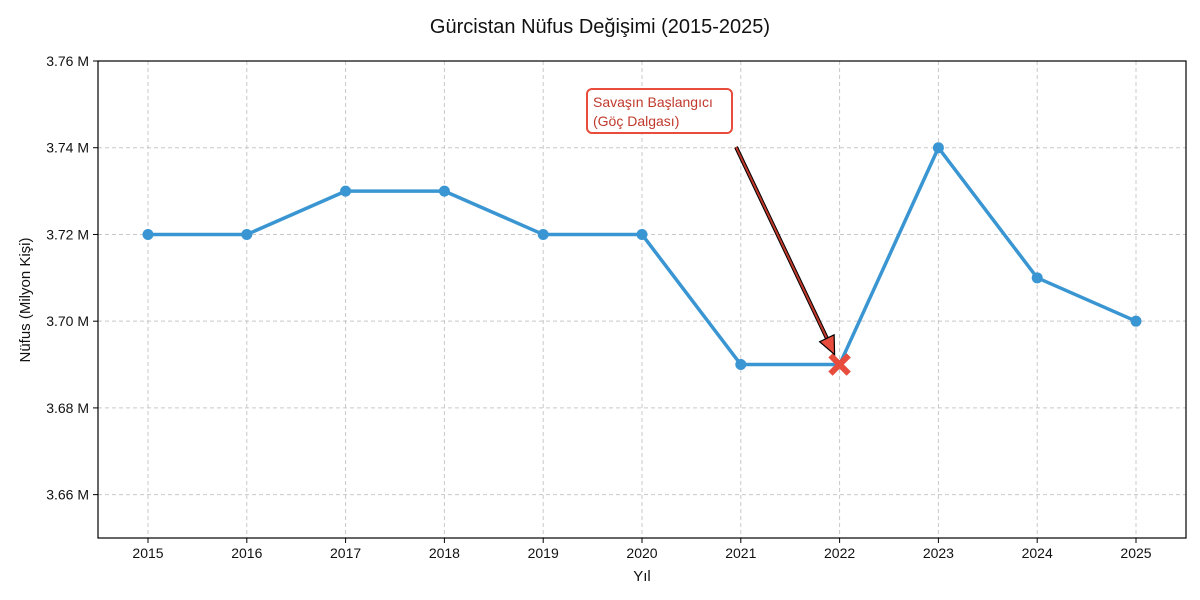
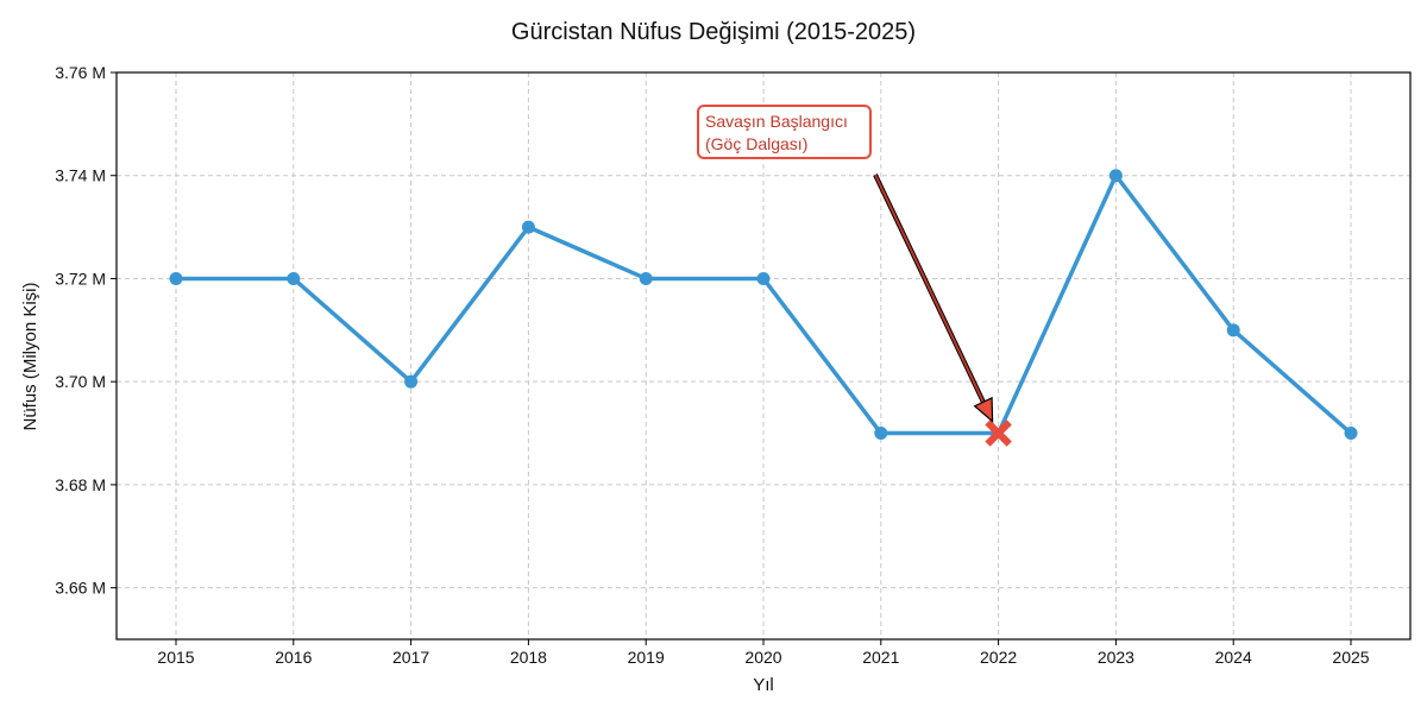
2017: 3.73M -> 3.70M
2025: 3.70M -> 3.69M
